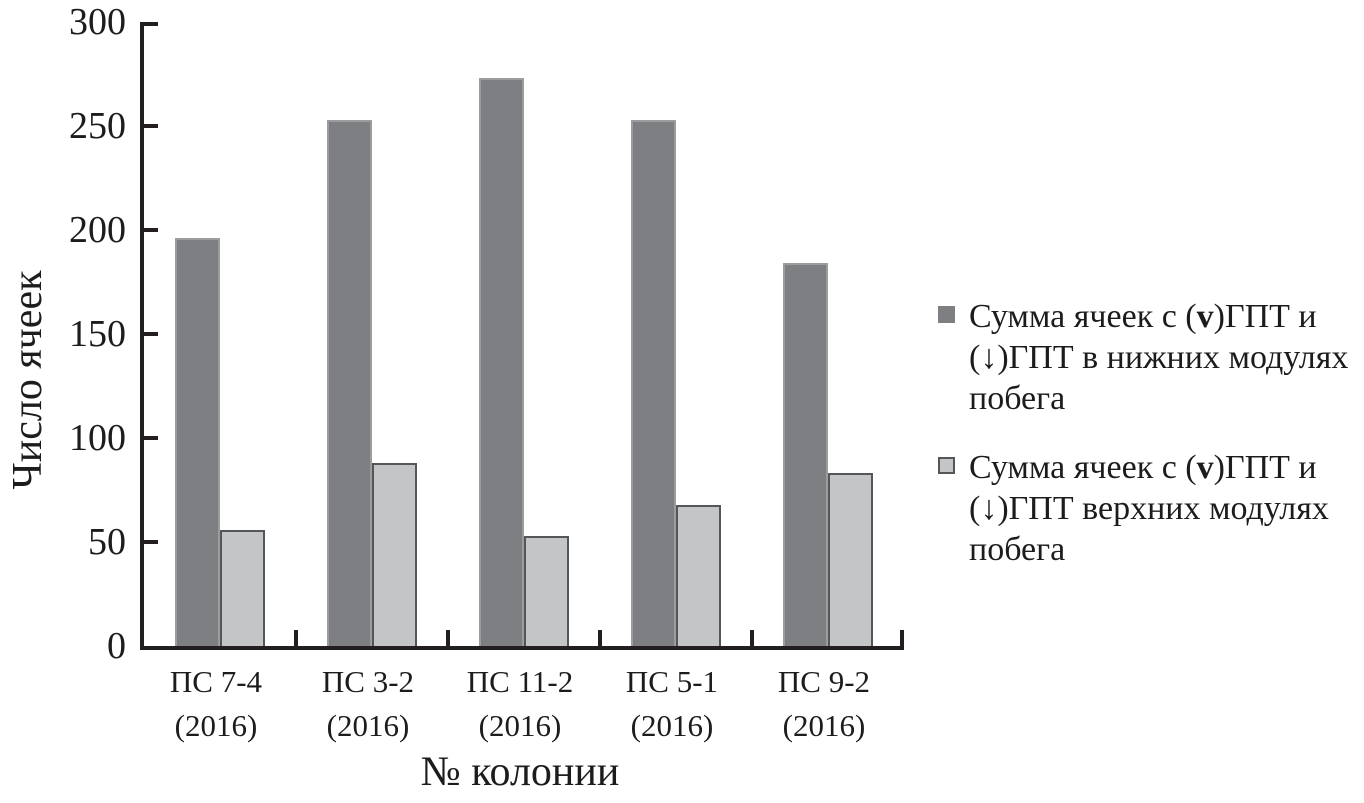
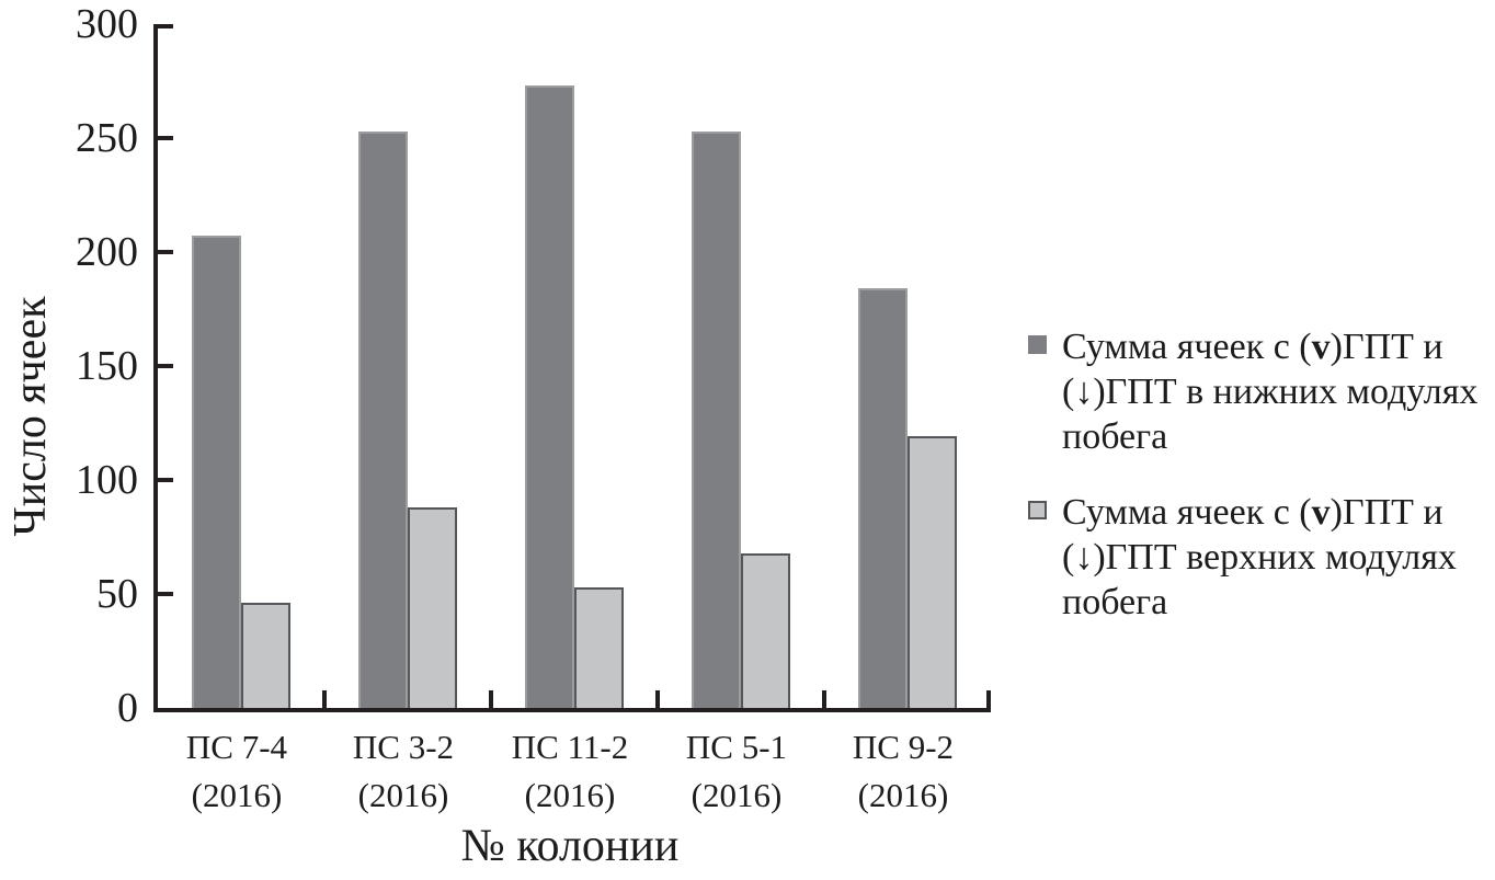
Сумма ячеек с (v)ГПТ и (↓)ГПТ в нижних модулях побега/ПС 7-4 (2016): 196 -> 207
Сумма ячеек с (v)ГПТ и (↓)ГПТ верхних модулях побега/ПС 7-4 (2016): 56 -> 46
Сумма ячеек с (v)ГПТ и (↓)ГПТ верхних модулях побега/ПС 9-2 (2016): 83 -> 119
